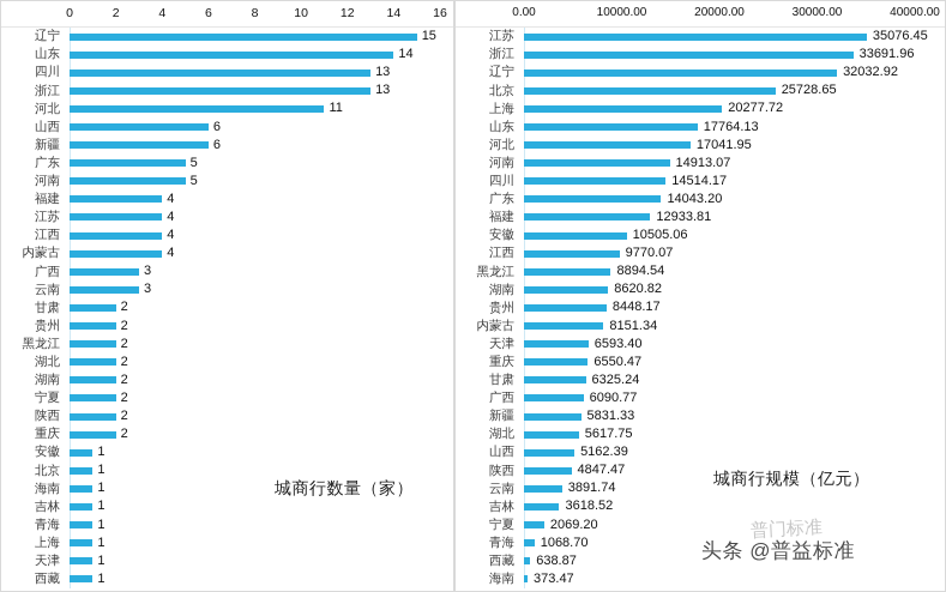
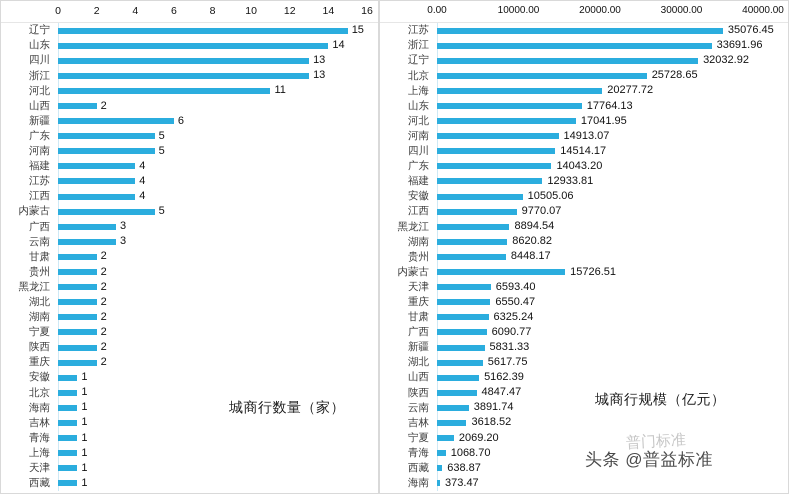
城商行数量（家）/山西: 6 -> 2
城商行数量（家）/内蒙古: 4 -> 5
城商行规模（亿元）/内蒙古: 8151.34 -> 15726.51
